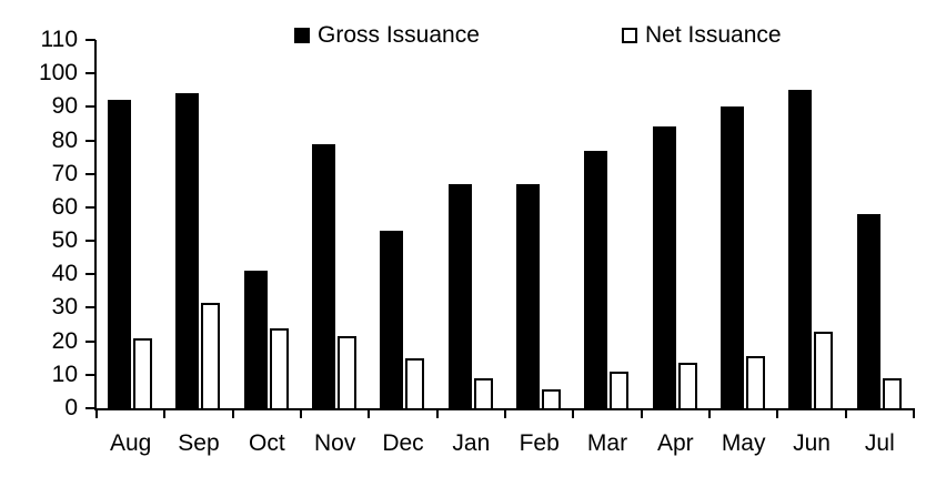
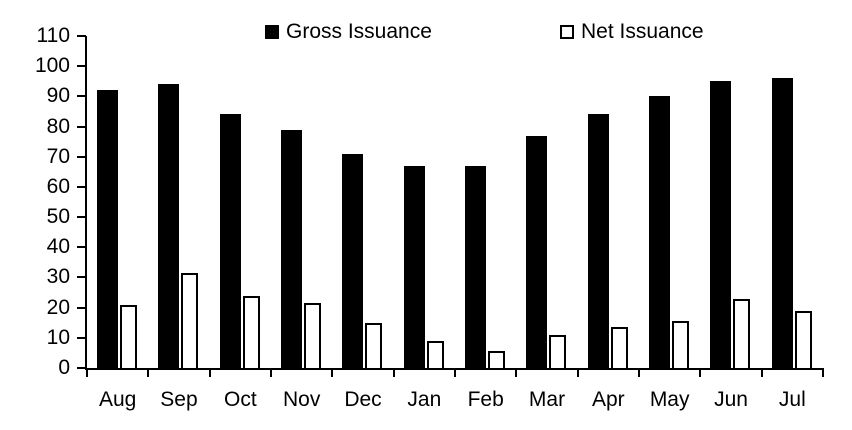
Gross Issuance/Oct: 41 -> 84
Gross Issuance/Dec: 53 -> 71
Gross Issuance/Jul: 58 -> 96
Net Issuance/Jul: 9 -> 19
